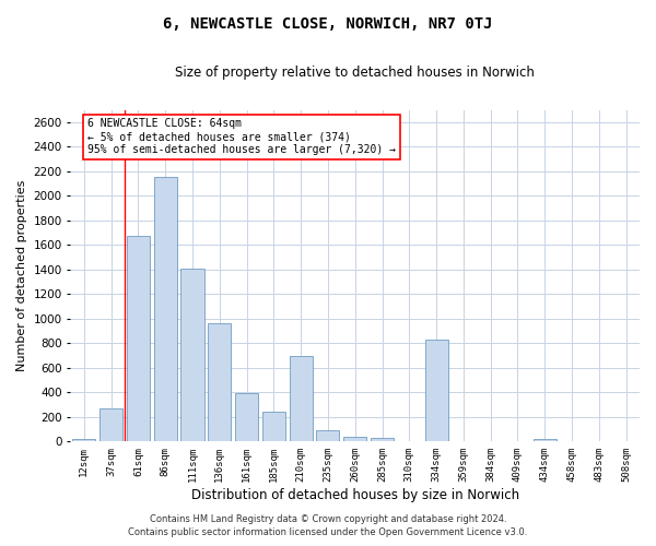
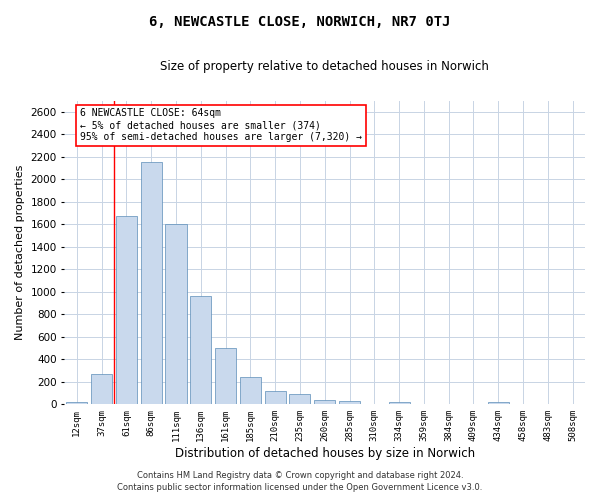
111sqm: 1410 -> 1600
161sqm: 390 -> 500
210sqm: 700 -> 120
334sqm: 830 -> 20
